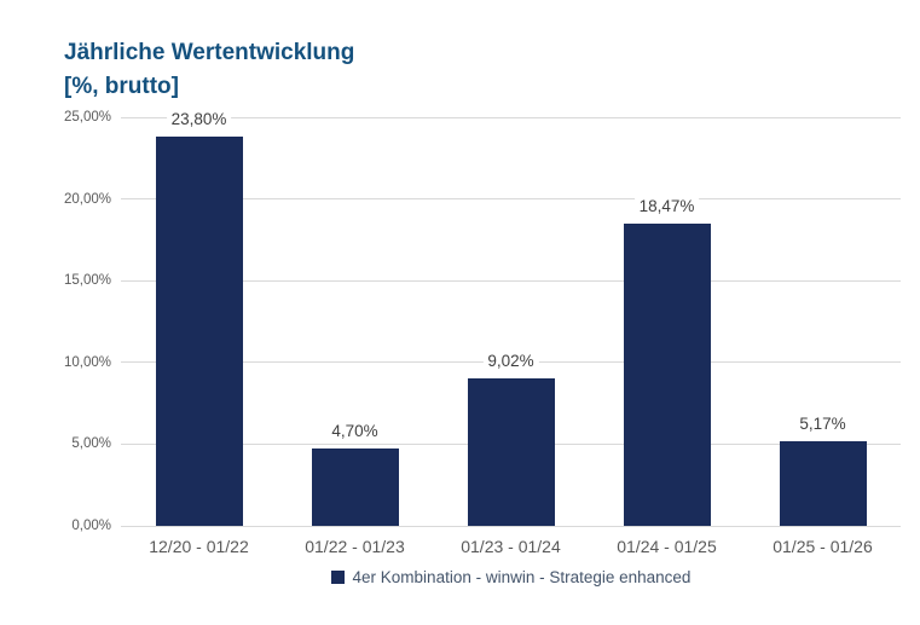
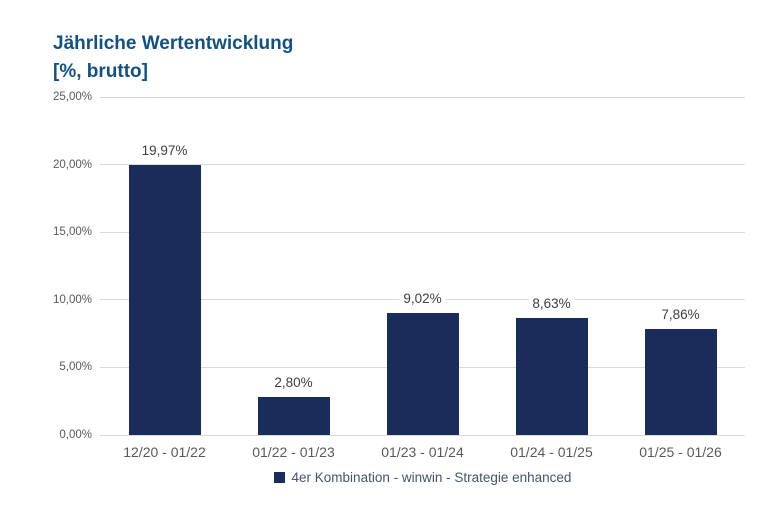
12/20 - 01/22: 23,80% -> 19,97%
01/22 - 01/23: 4,70% -> 2,80%
01/24 - 01/25: 18,47% -> 8,63%
01/25 - 01/26: 5,17% -> 7,86%
